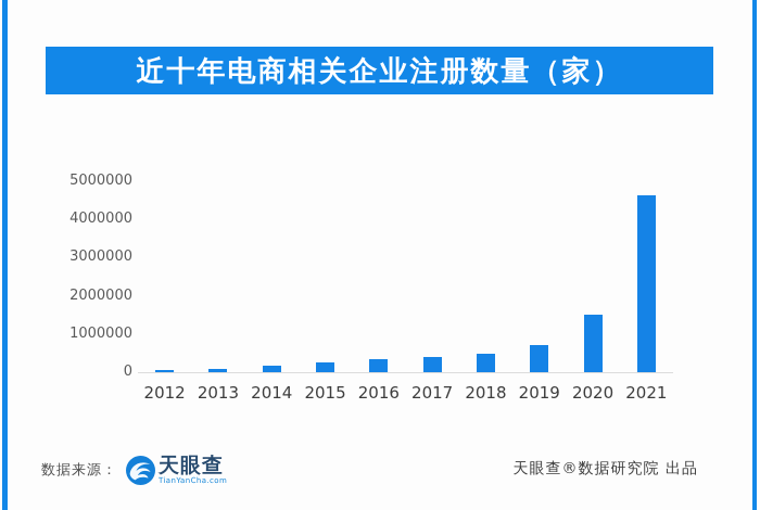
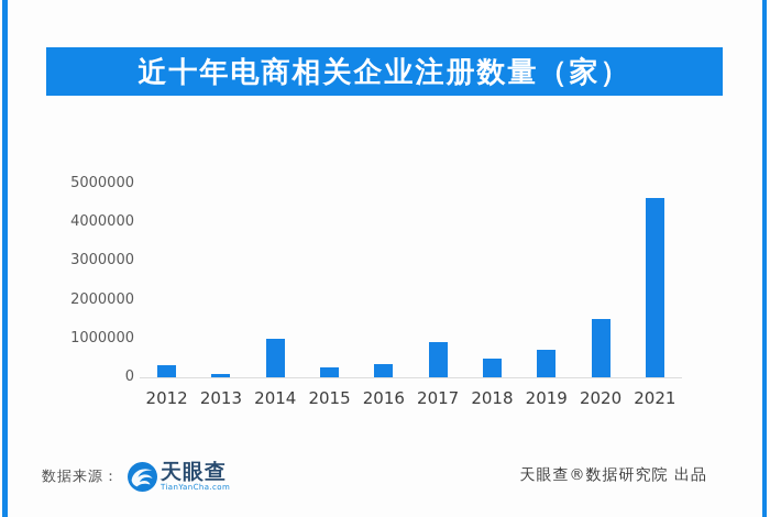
2012: 100000 -> 300000
2014: 200000 -> 1000000
2017: 400000 -> 900000
